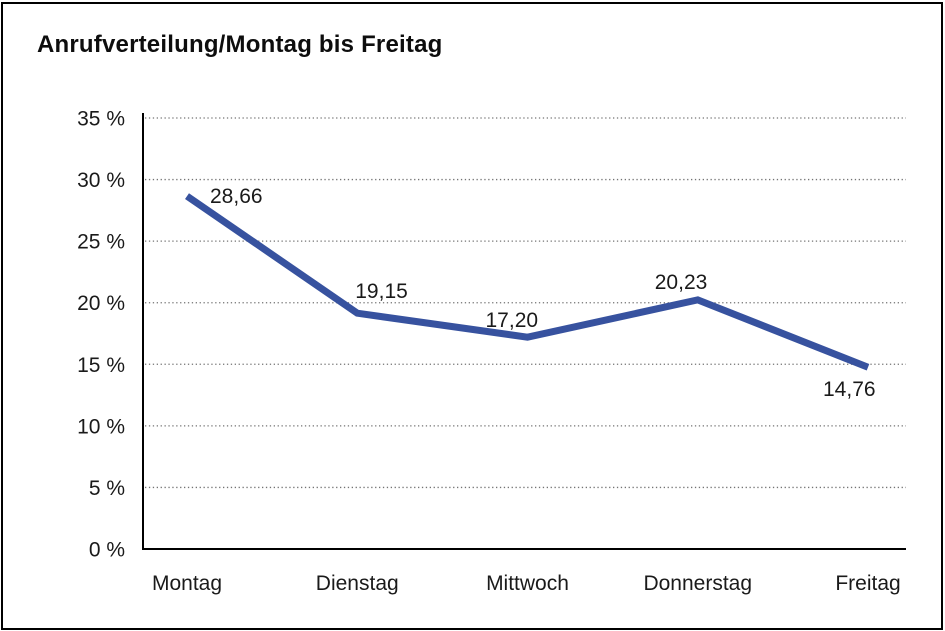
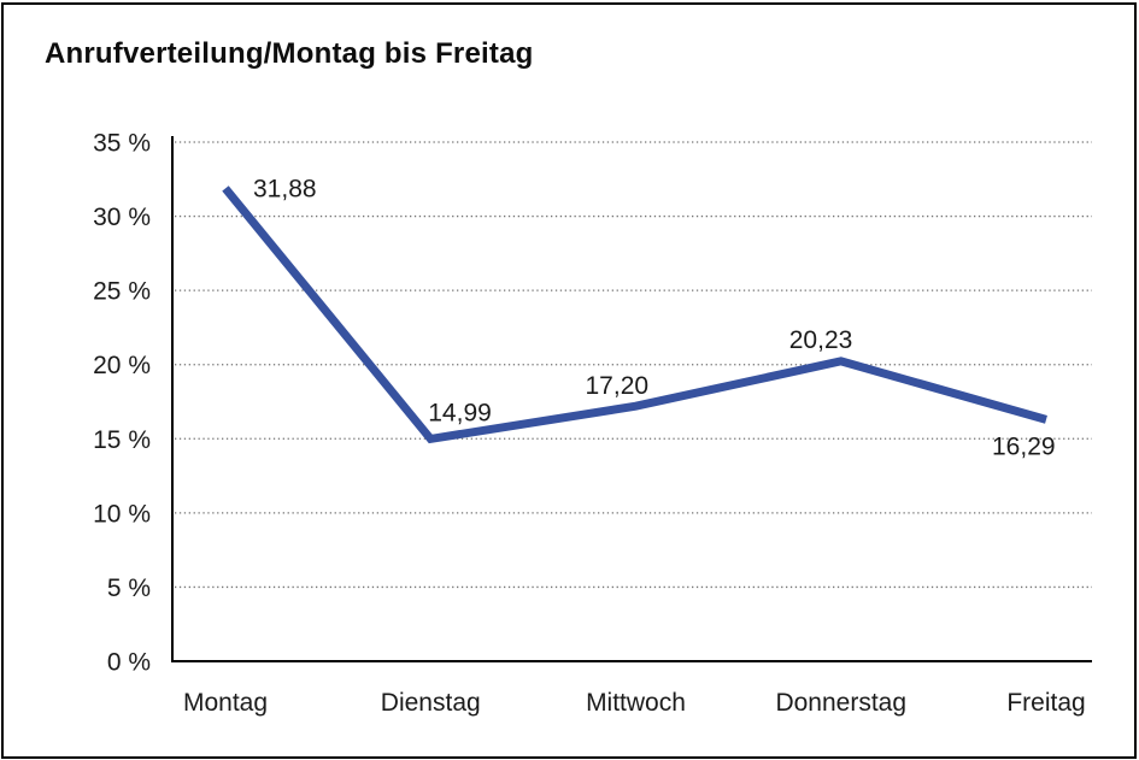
Montag: 28,66 -> 31,88
Dienstag: 19,15 -> 14,99
Freitag: 14,76 -> 16,29
